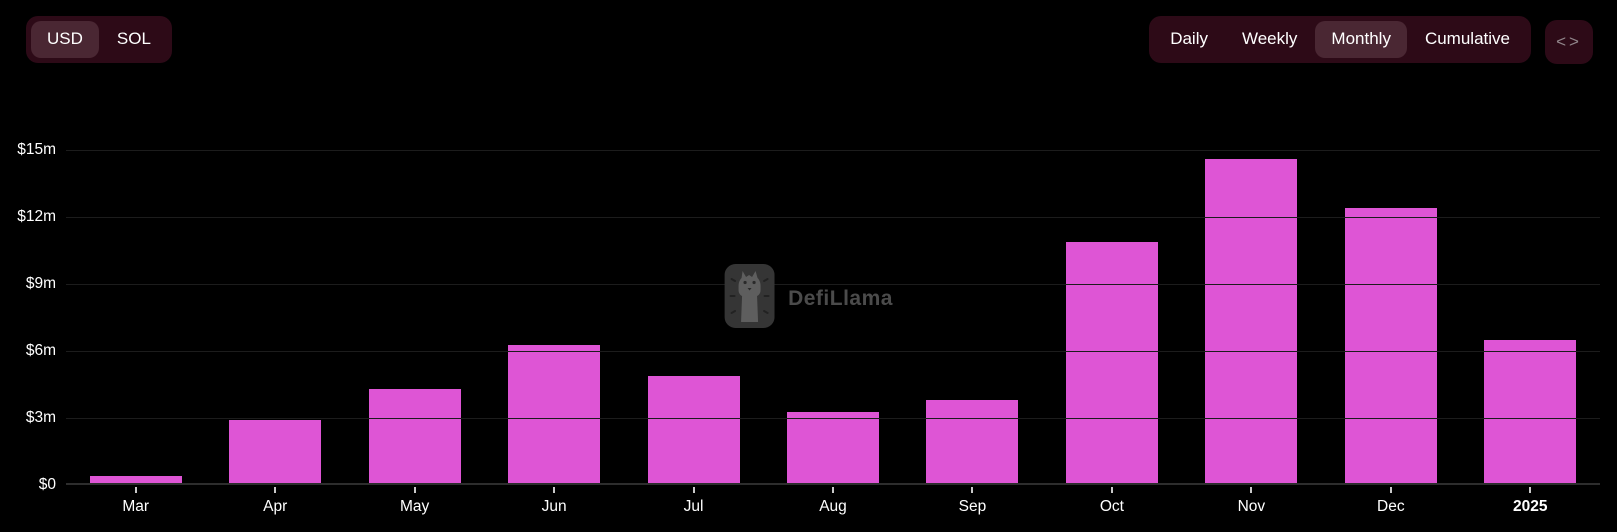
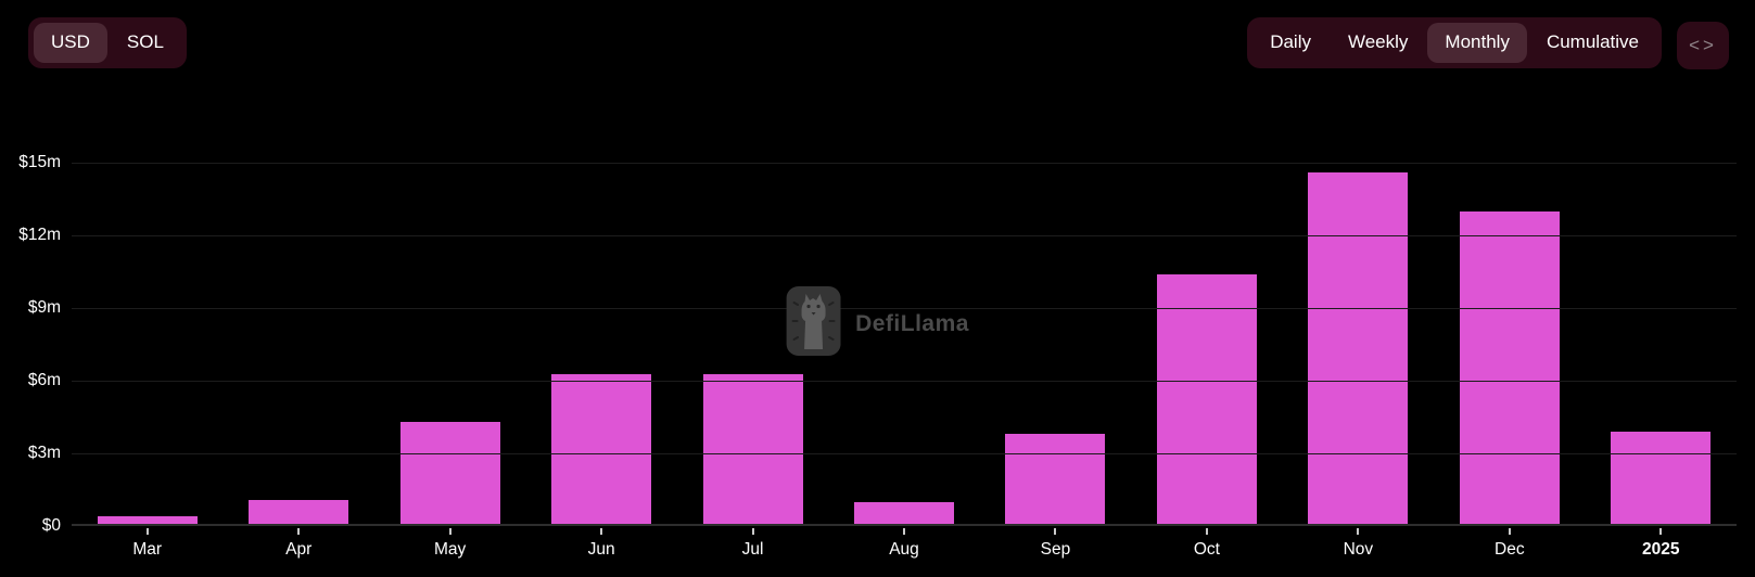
Apr: $2.8m -> $1.0m
Jul: $4.8m -> $6.2m
Aug: $3.2m -> $0.9m
Oct: $10.8m -> $10.3m
Dec: $12.3m -> $12.9m
2025: $6.4m -> $3.8m
